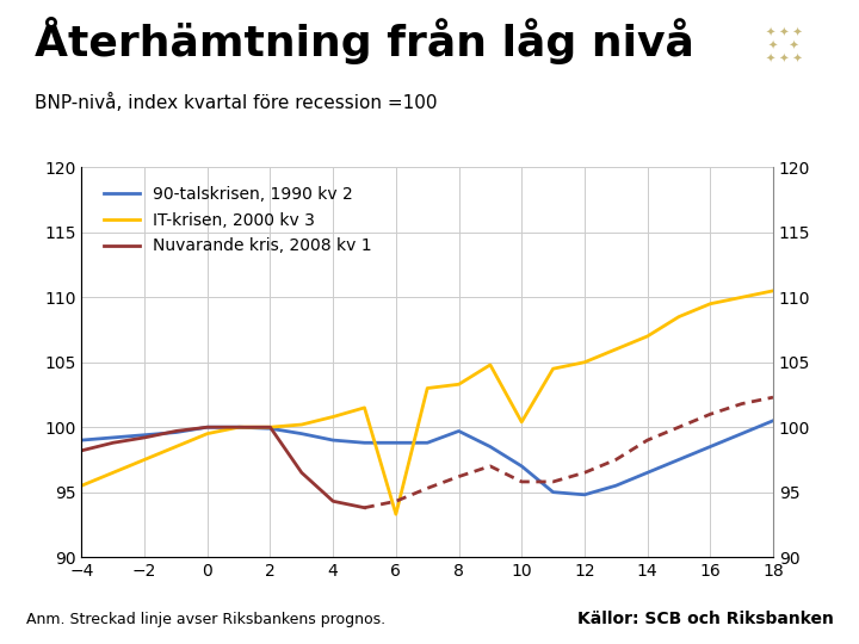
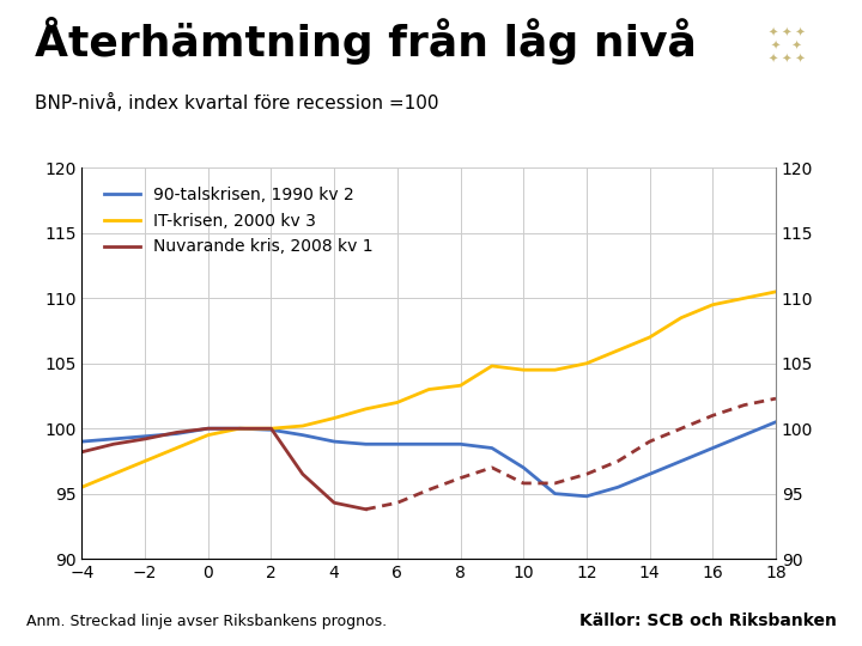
IT-krisen, 2000 kv 3/6: 93.3 -> 102.0
90-talskrisen, 1990 kv 2/8: 99.7 -> 98.8
IT-krisen, 2000 kv 3/10: 100.4 -> 104.5
